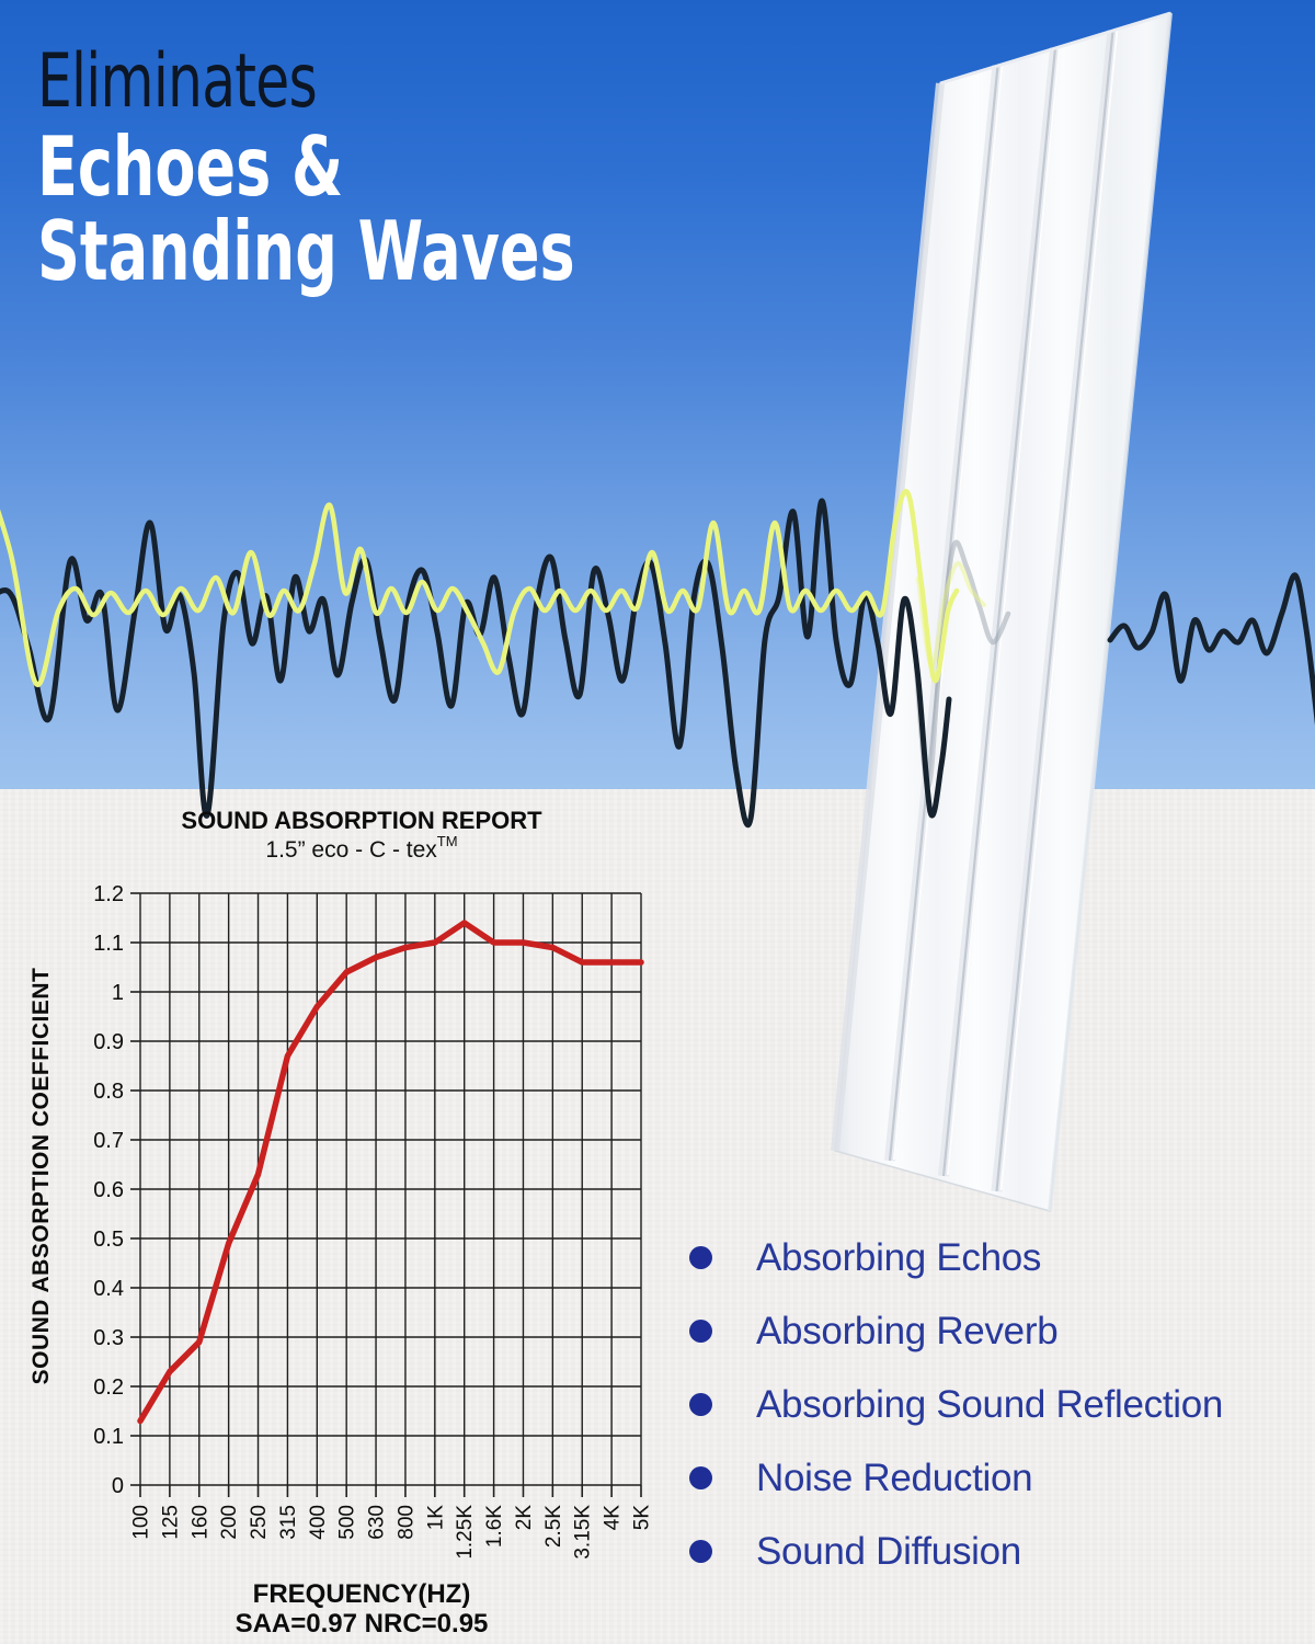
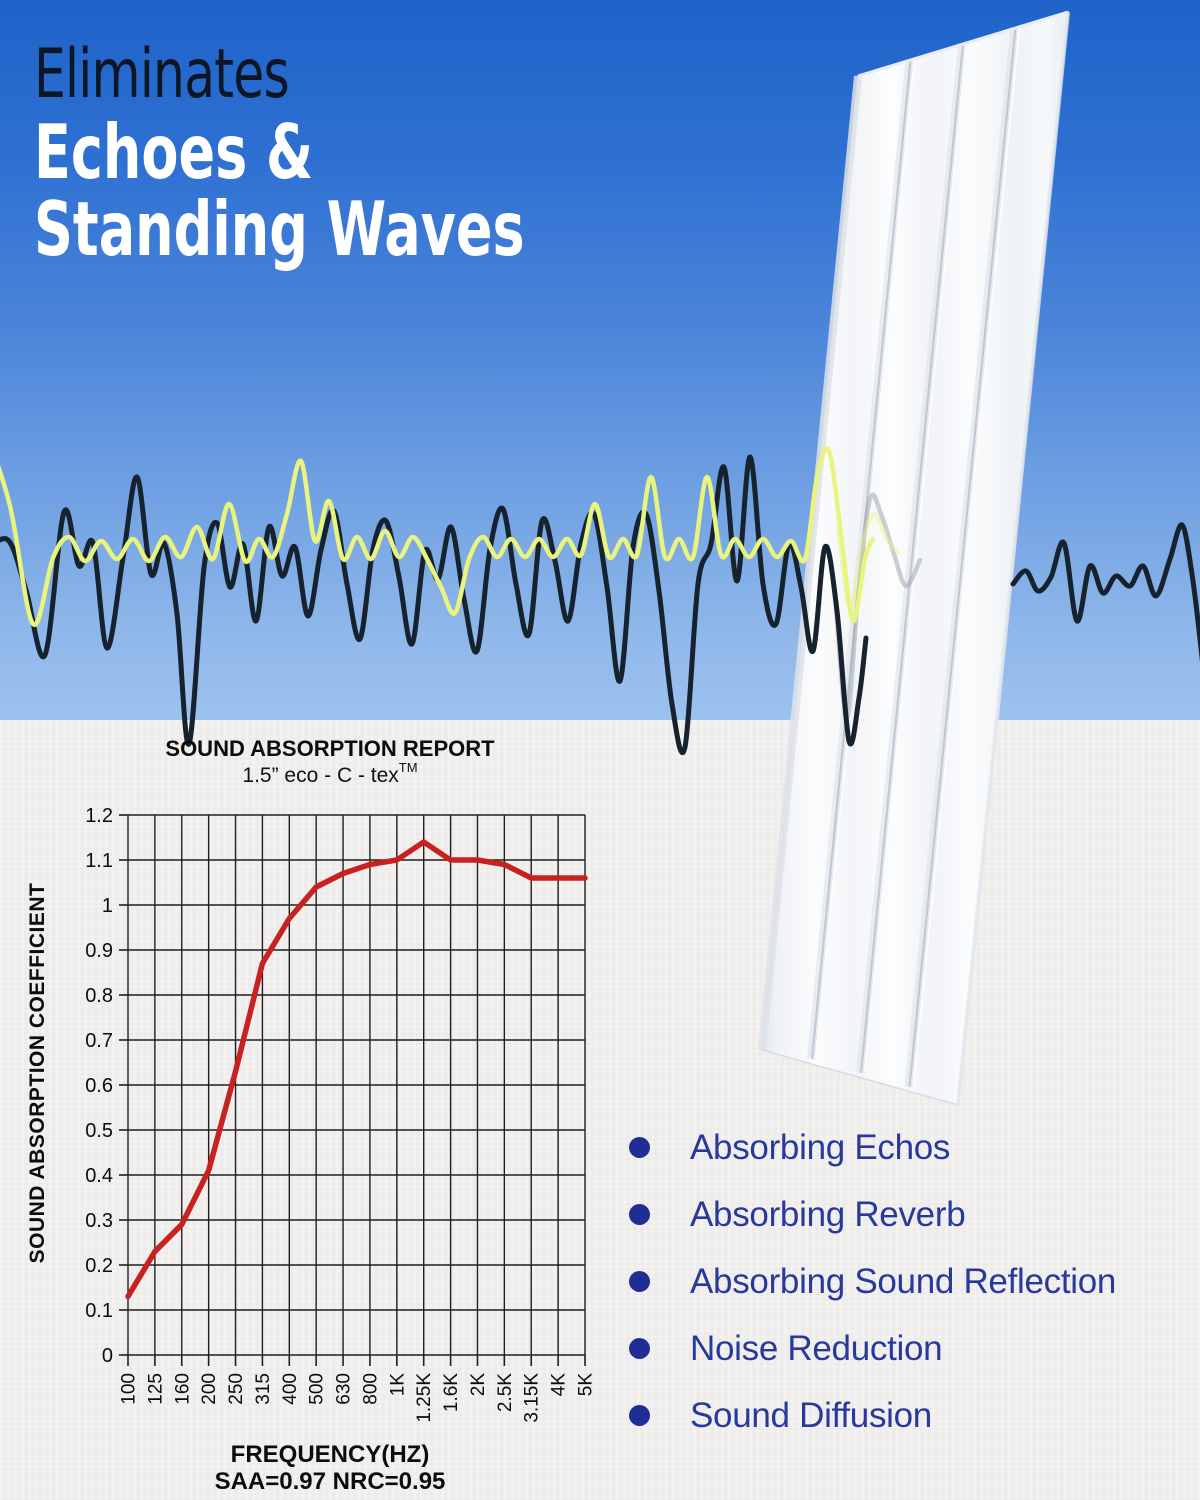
200: 0.49 -> 0.41
